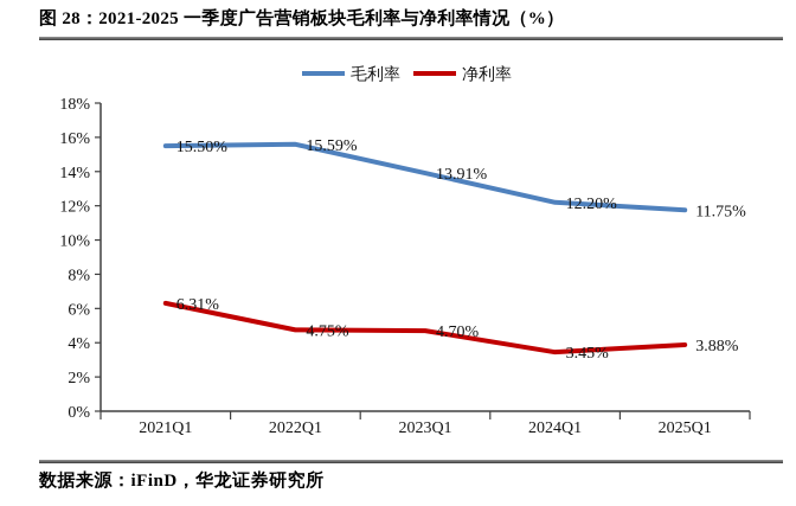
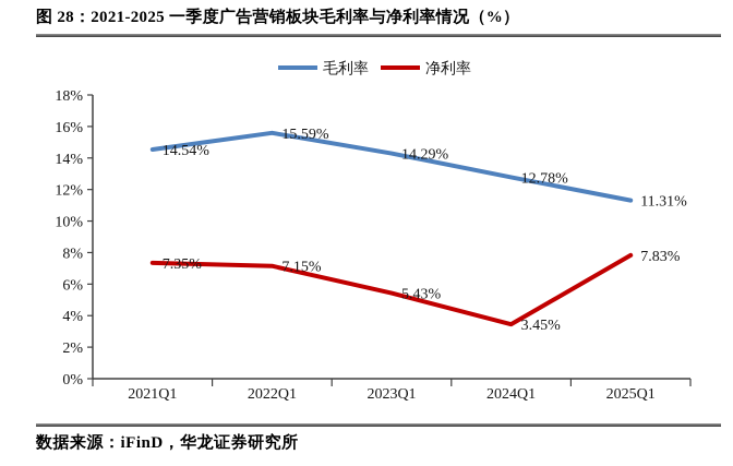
毛利率/2021Q1: 15.50% -> 14.54%
净利率/2021Q1: 6.31% -> 7.35%
净利率/2022Q1: 4.75% -> 7.15%
毛利率/2023Q1: 13.91% -> 14.29%
净利率/2023Q1: 4.70% -> 5.43%
毛利率/2024Q1: 12.20% -> 12.78%
毛利率/2025Q1: 11.75% -> 11.31%
净利率/2025Q1: 3.88% -> 7.83%
